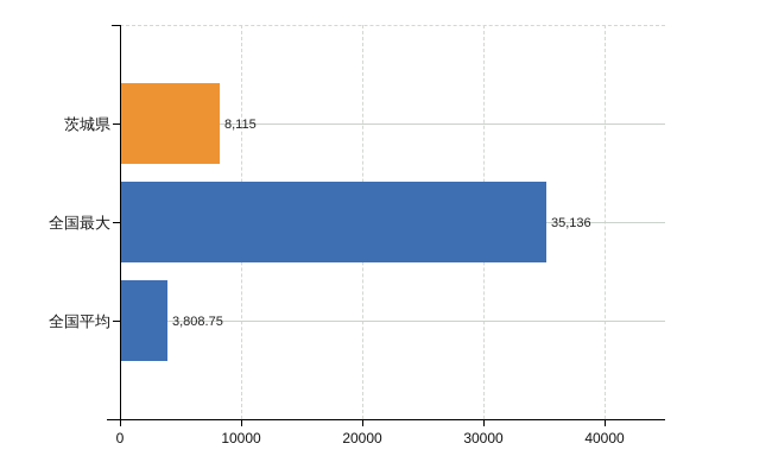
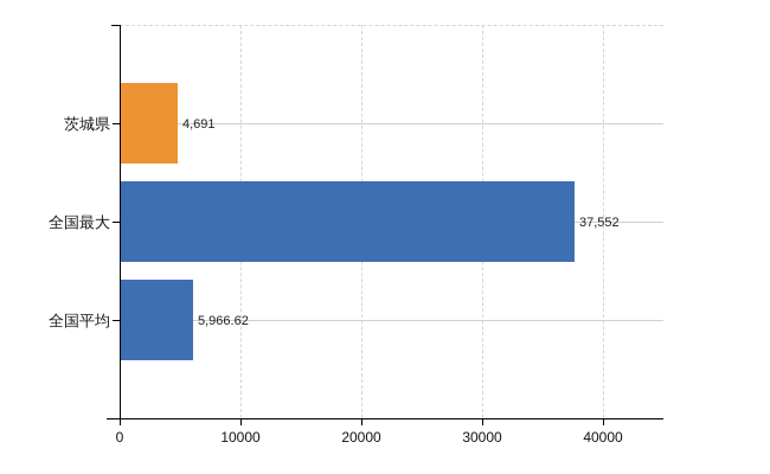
茨城県: 8,115 -> 4,691
全国最大: 35,136 -> 37,552
全国平均: 3,808.75 -> 5,966.62
